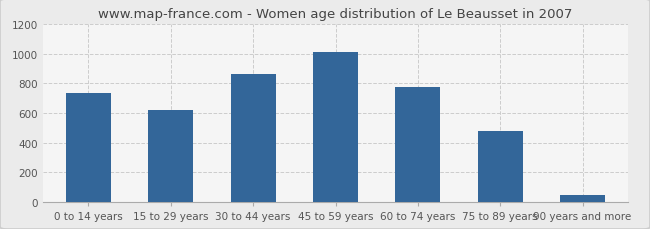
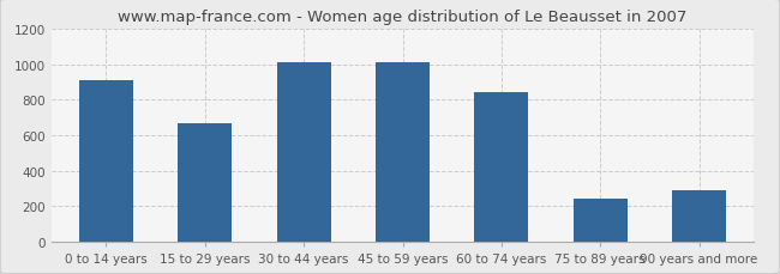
0 to 14 years: 740 -> 910
15 to 29 years: 620 -> 670
30 to 44 years: 860 -> 1010
60 to 74 years: 780 -> 840
75 to 89 years: 480 -> 240
90 years and more: 50 -> 290
